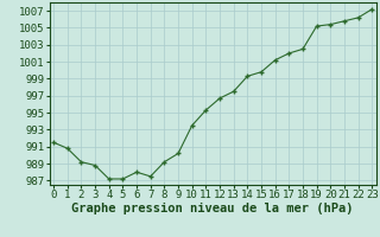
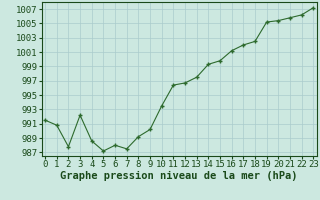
2: 989.2 -> 987.8
3: 988.8 -> 992.2
4: 987.2 -> 988.6
11: 995.3 -> 996.4
